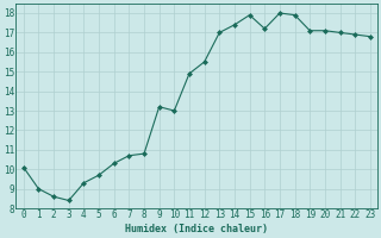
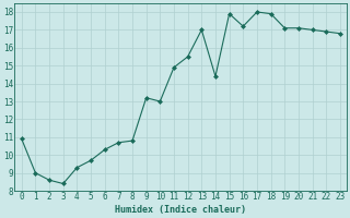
0: 10.1 -> 10.9
14: 17.4 -> 14.4
